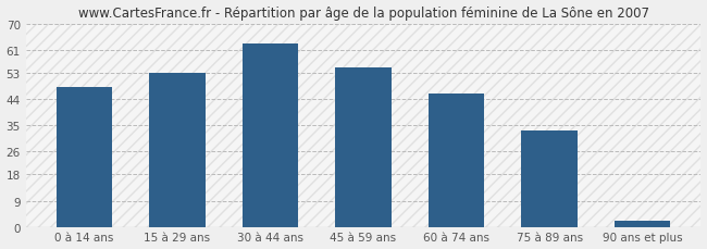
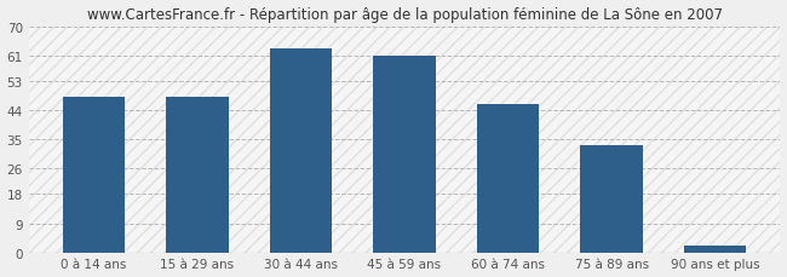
15 à 29 ans: 53 -> 48
45 à 59 ans: 55 -> 61
